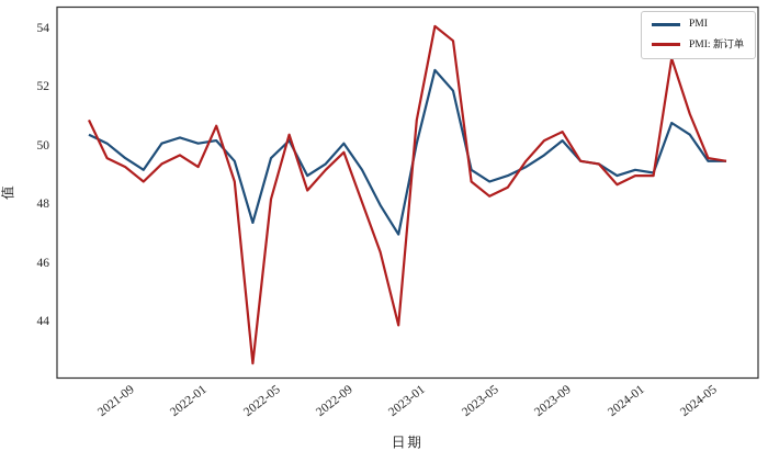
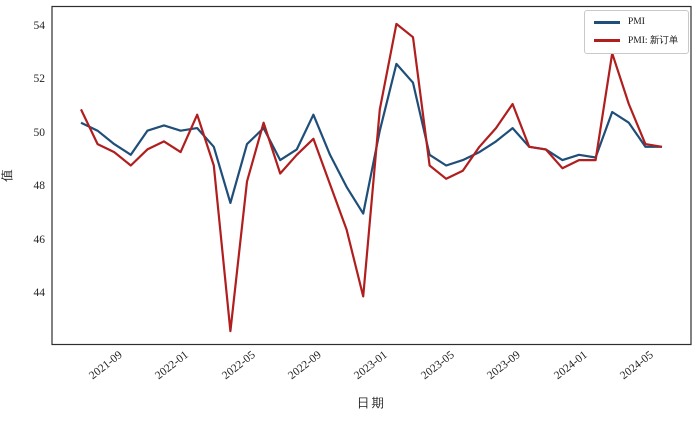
PMI/2022-09: 50.1 -> 50.7
PMI: 新订单/2023-09: 50.5 -> 51.1
